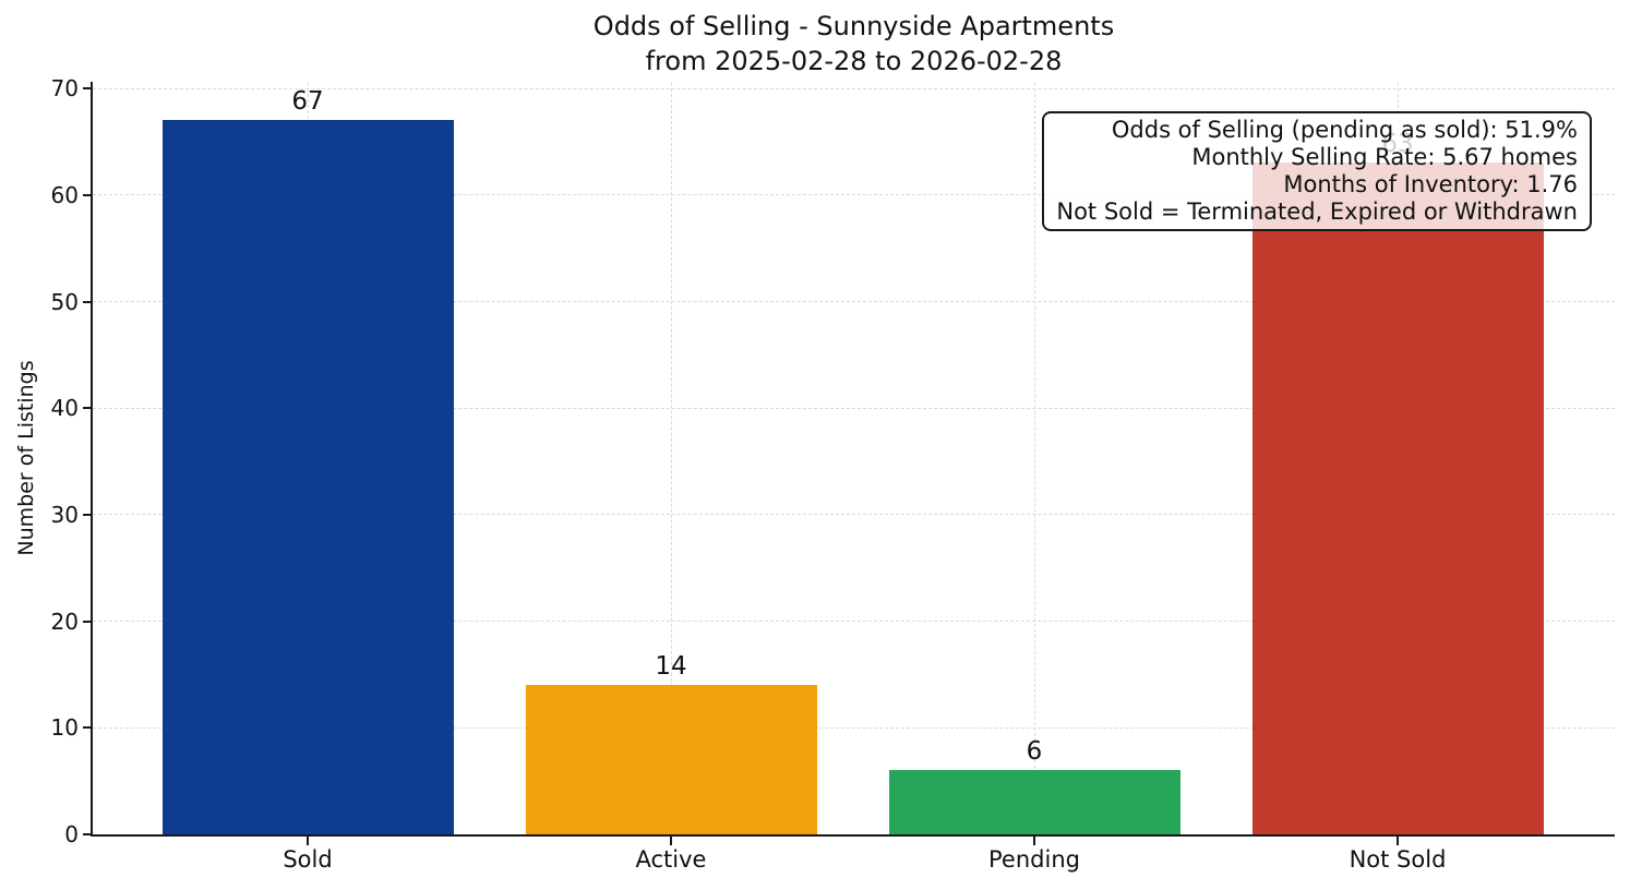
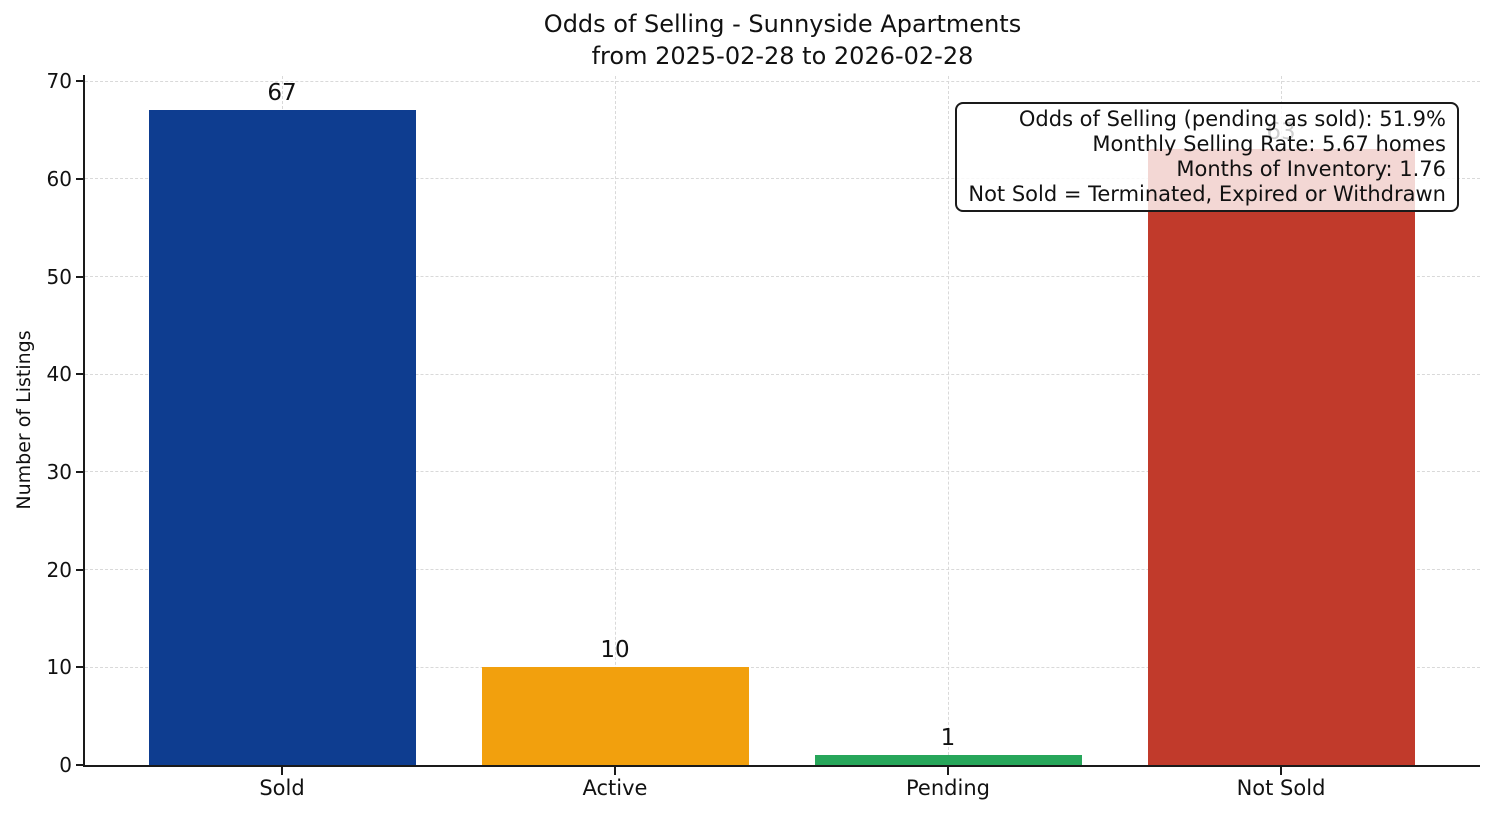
Active: 14 -> 10
Pending: 6 -> 1
